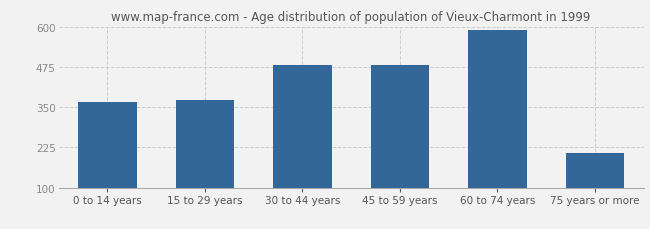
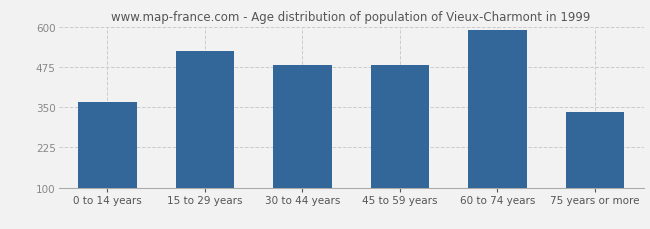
15 to 29 years: 373 -> 525
75 years or more: 208 -> 335
